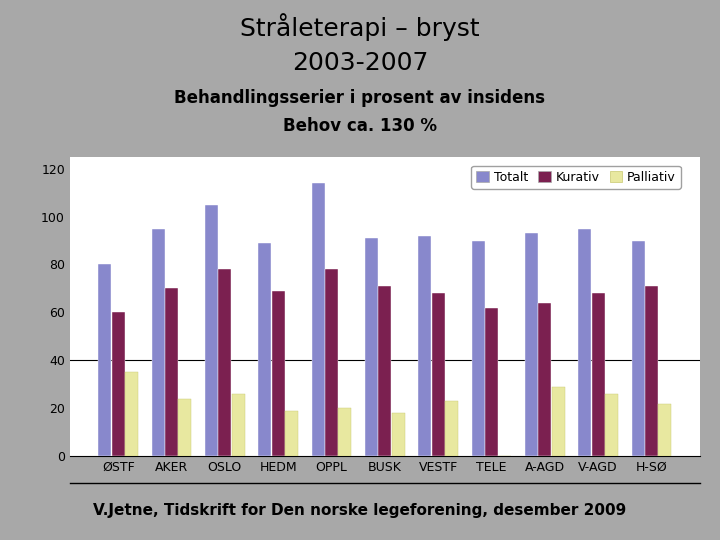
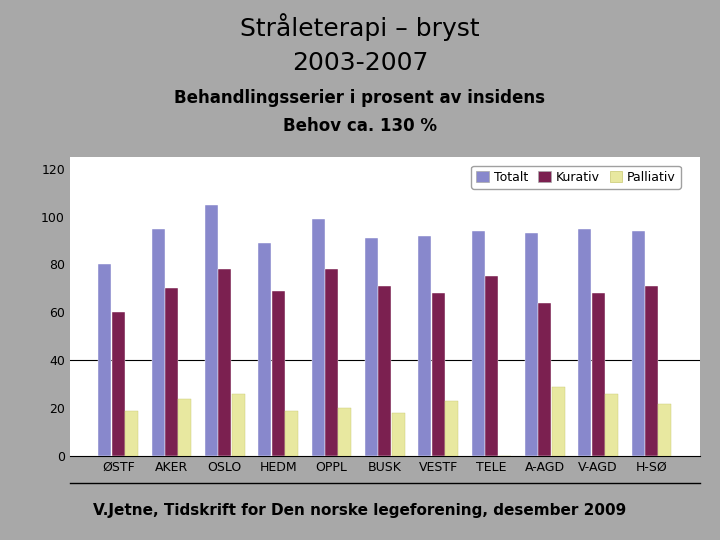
Palliativ/ØSTF: 35 -> 19
Totalt/OPPL: 114 -> 99
Totalt/TELE: 90 -> 94
Kurativ/TELE: 62 -> 75
Totalt/H-SØ: 90 -> 94
